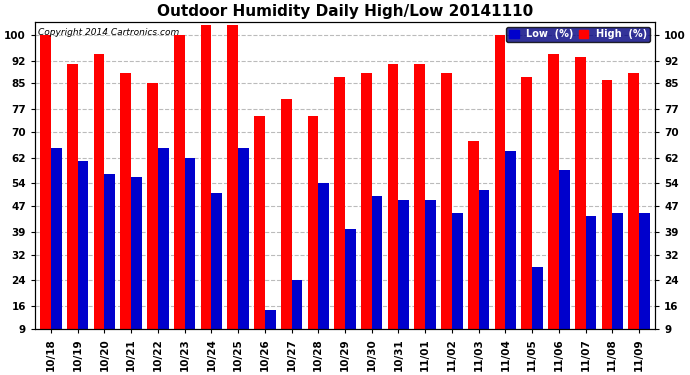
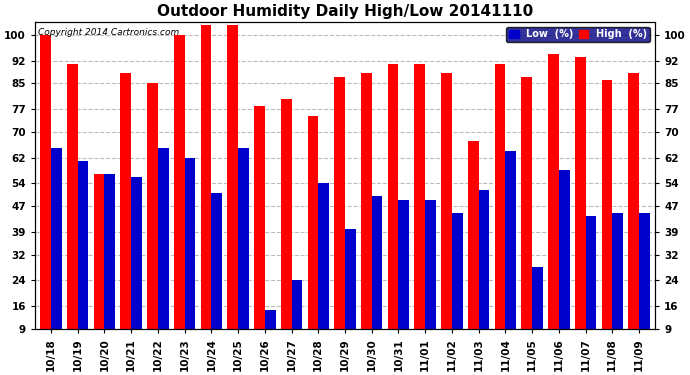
High (%)/10/20: 94 -> 57
High (%)/10/26: 75 -> 78
High (%)/11/04: 100 -> 91
